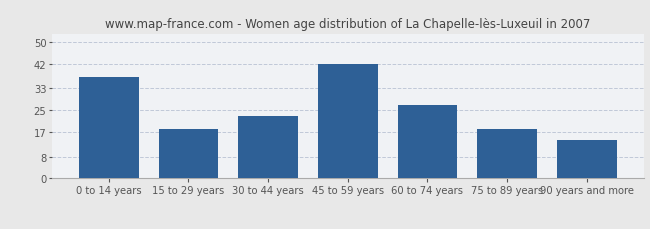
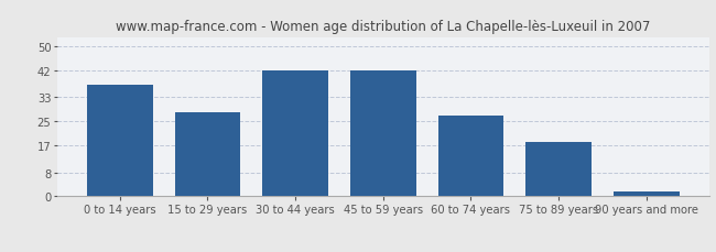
15 to 29 years: 18.0 -> 28.0
30 to 44 years: 23.0 -> 42.0
90 years and more: 14.0 -> 1.5
